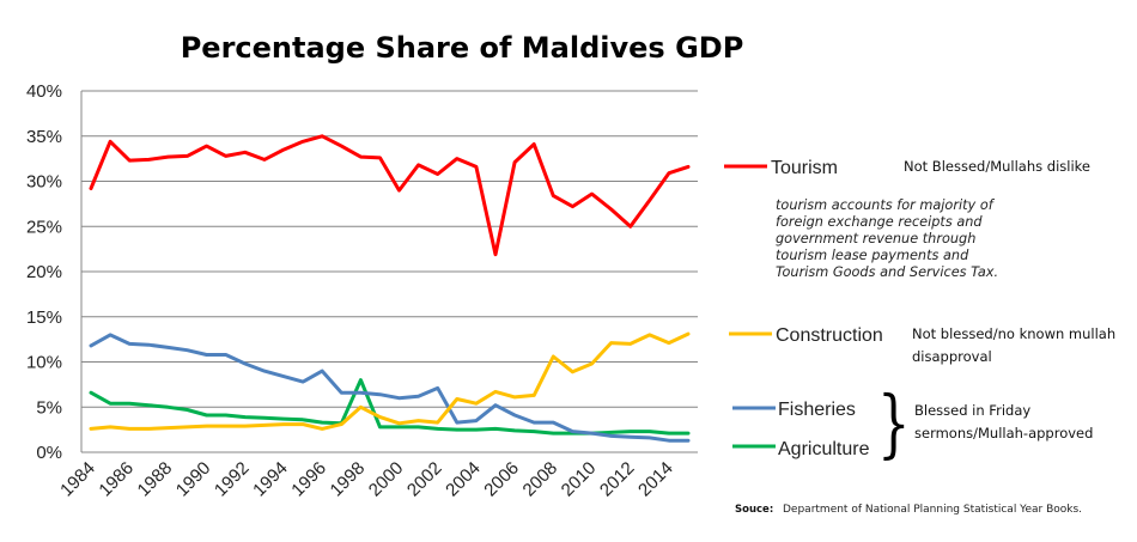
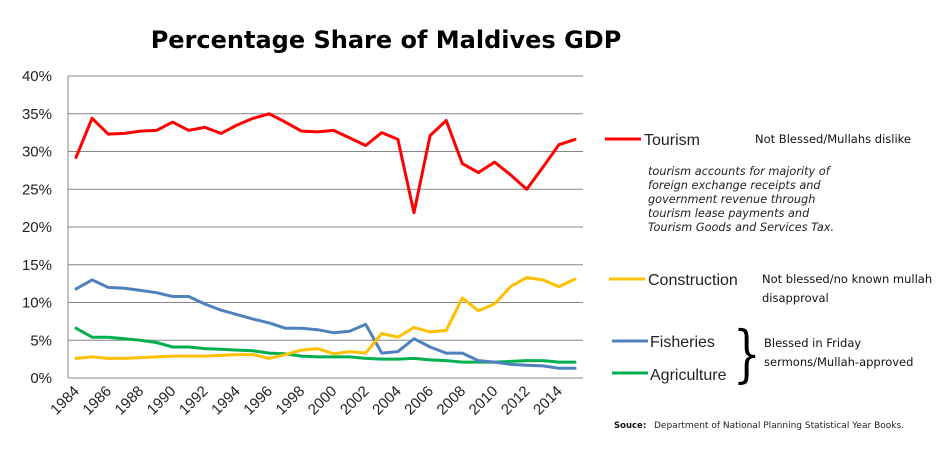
Fisheries/1996: 9% -> 7%
Construction/1998: 5% -> 4%
Agriculture/1998: 8% -> 3%
Tourism/2000: 29% -> 33%
Construction/2012: 12% -> 13%
